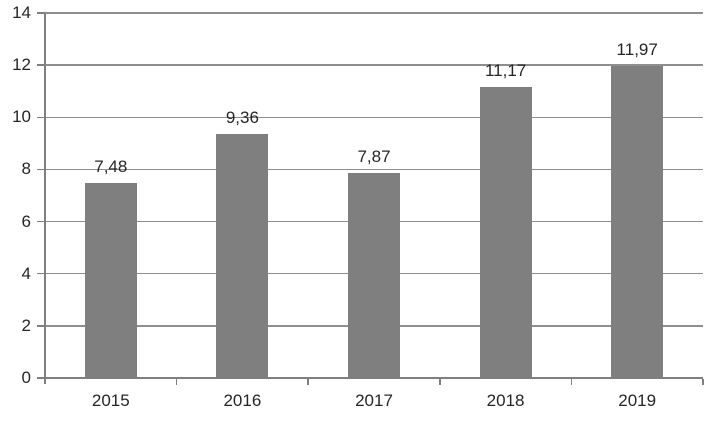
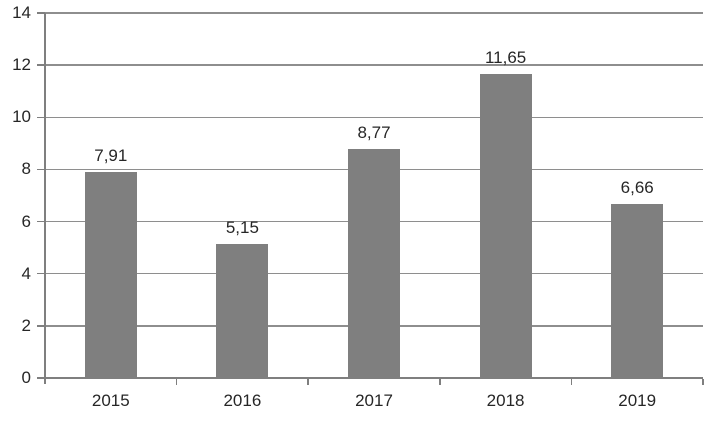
2015: 7,48 -> 7,91
2016: 9,36 -> 5,15
2017: 7,87 -> 8,77
2018: 11,17 -> 11,65
2019: 11,97 -> 6,66
